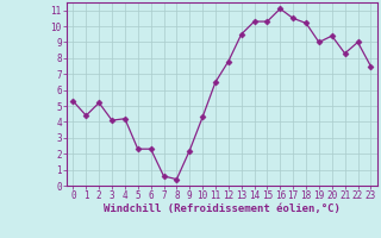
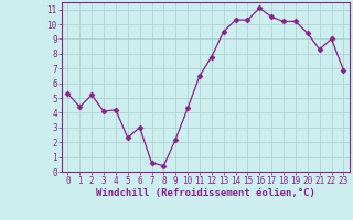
6: 2.3 -> 3.0
19: 9.0 -> 10.2
23: 7.5 -> 6.9
